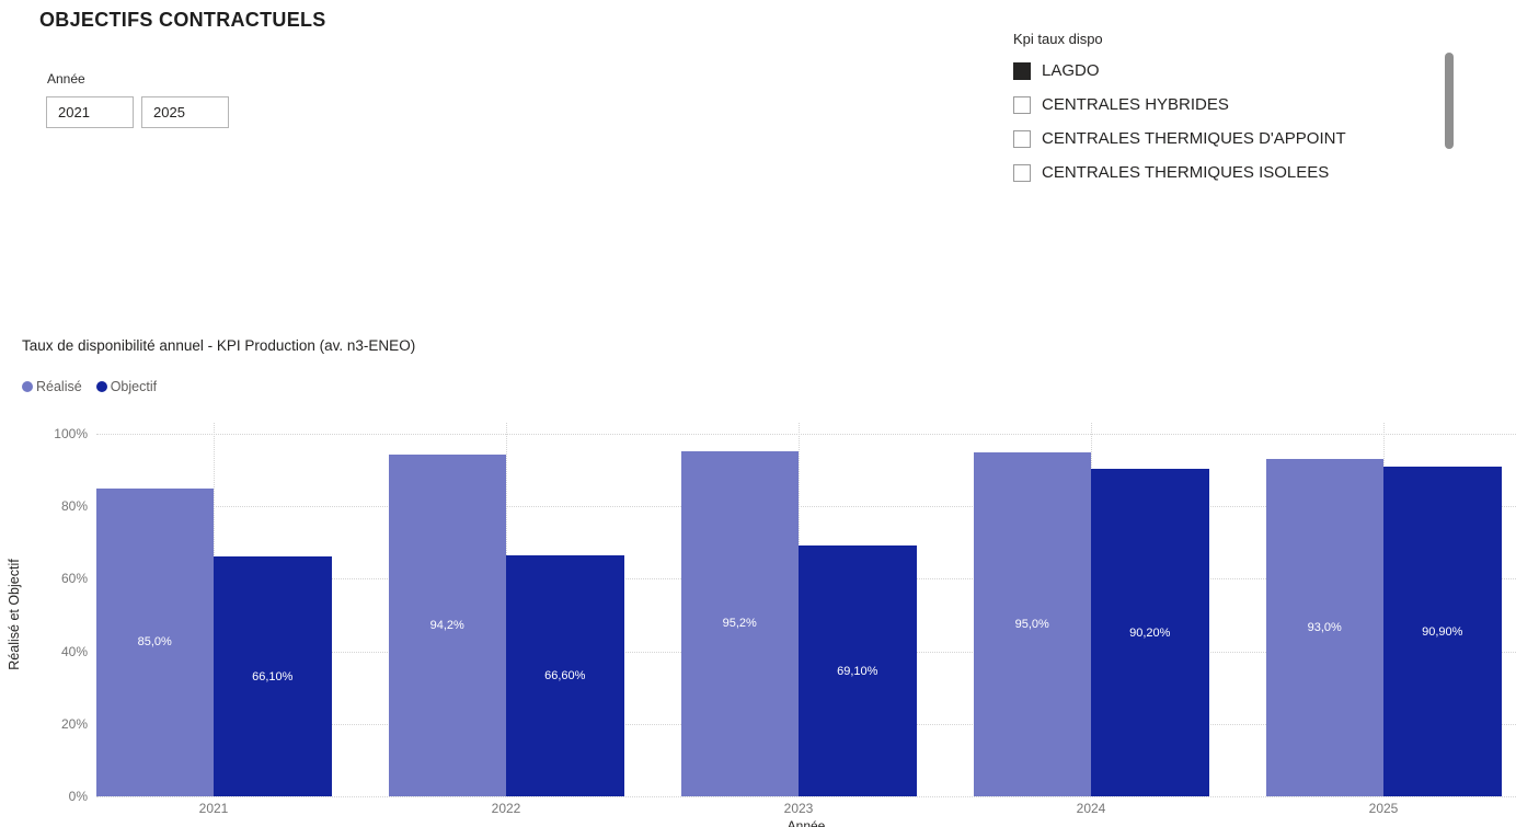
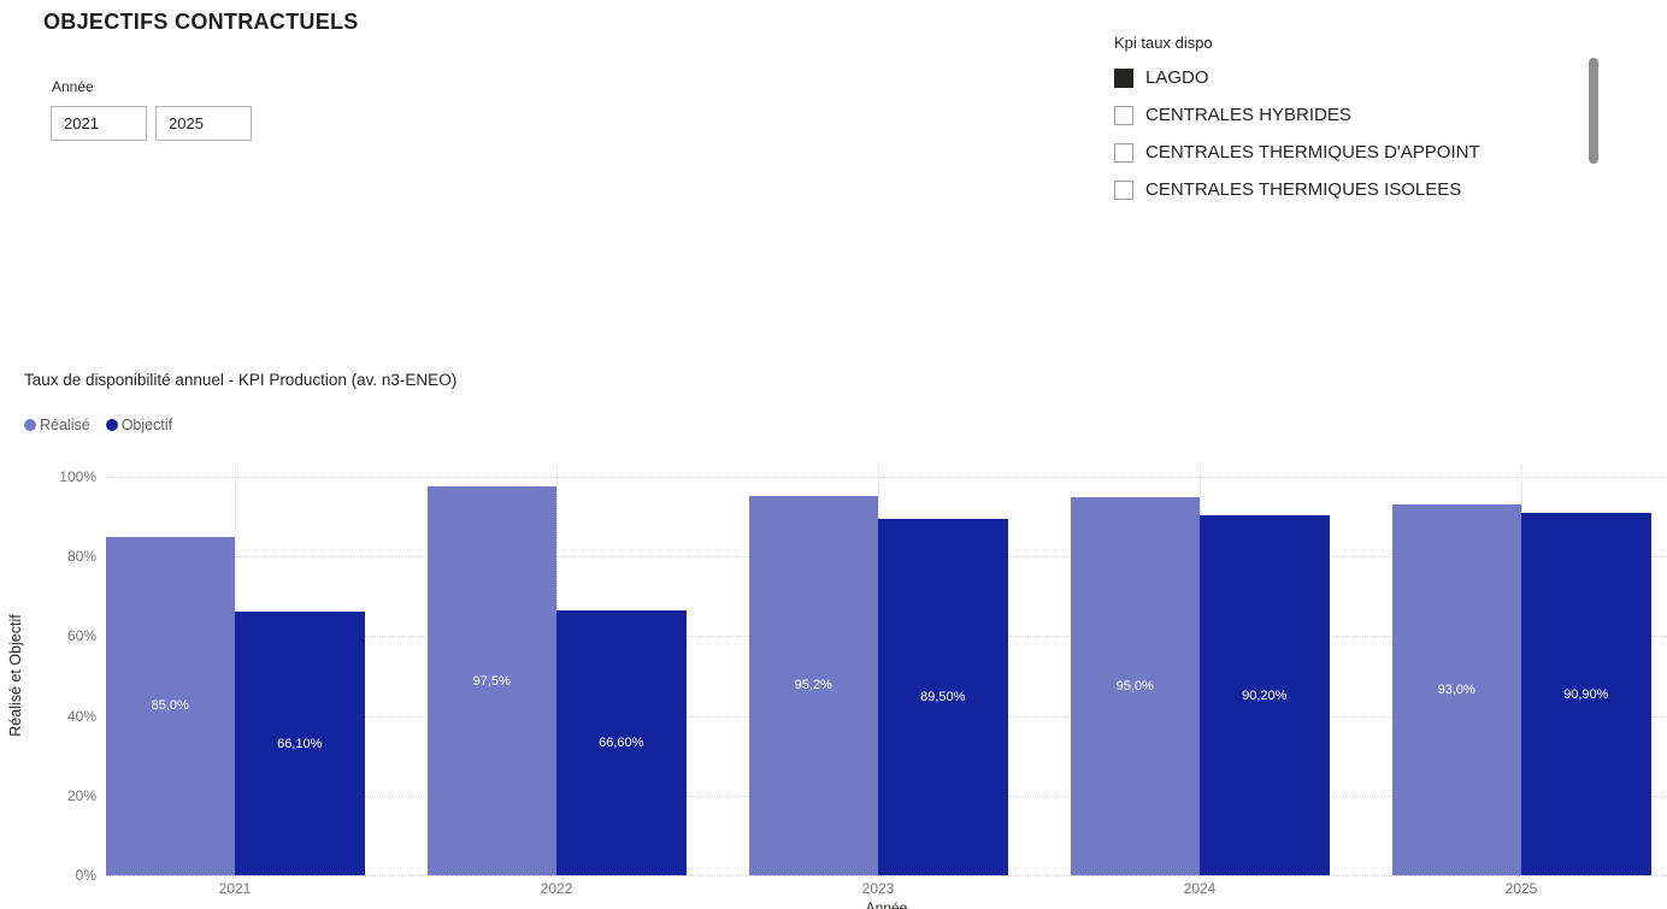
Réalisé/2022: 94,2% -> 97,5%
Objectif/2023: 69,10% -> 89,50%
